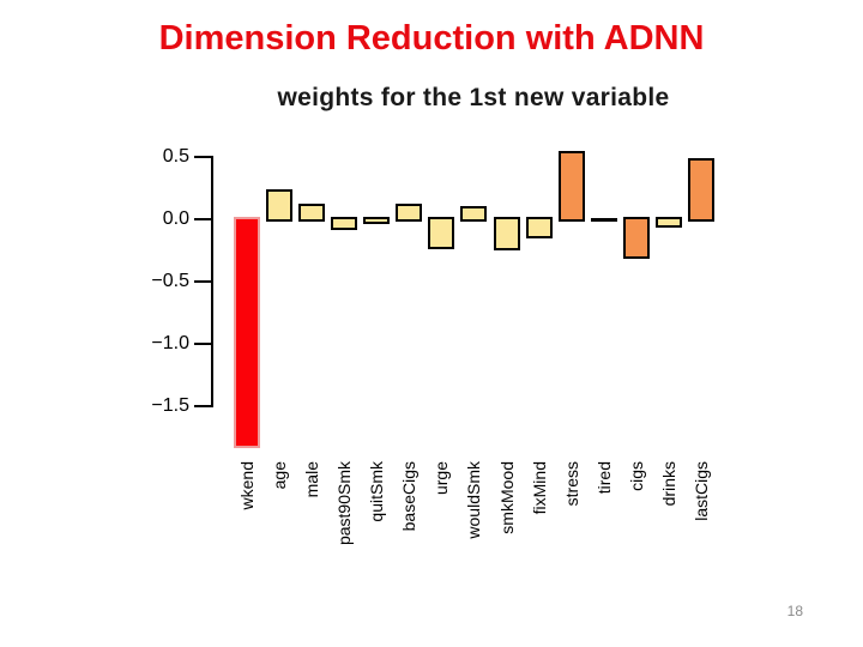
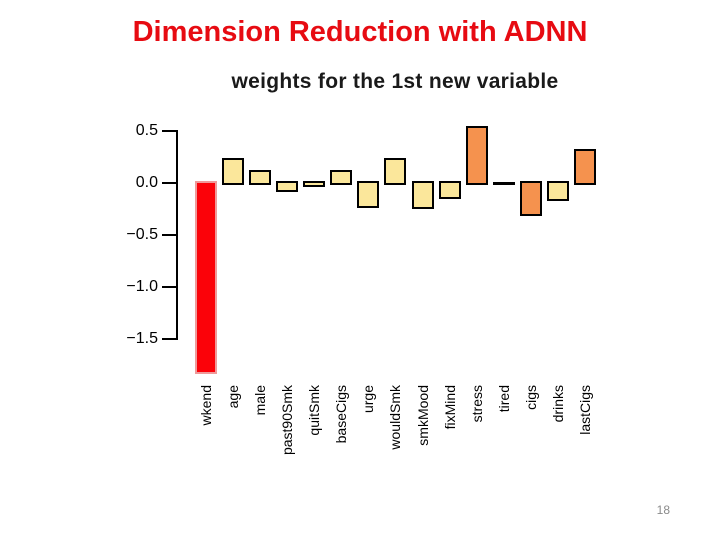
wouldSmk: 0.09 -> 0.22
drinks: -0.05 -> -0.15
lastCigs: 0.47 -> 0.31
